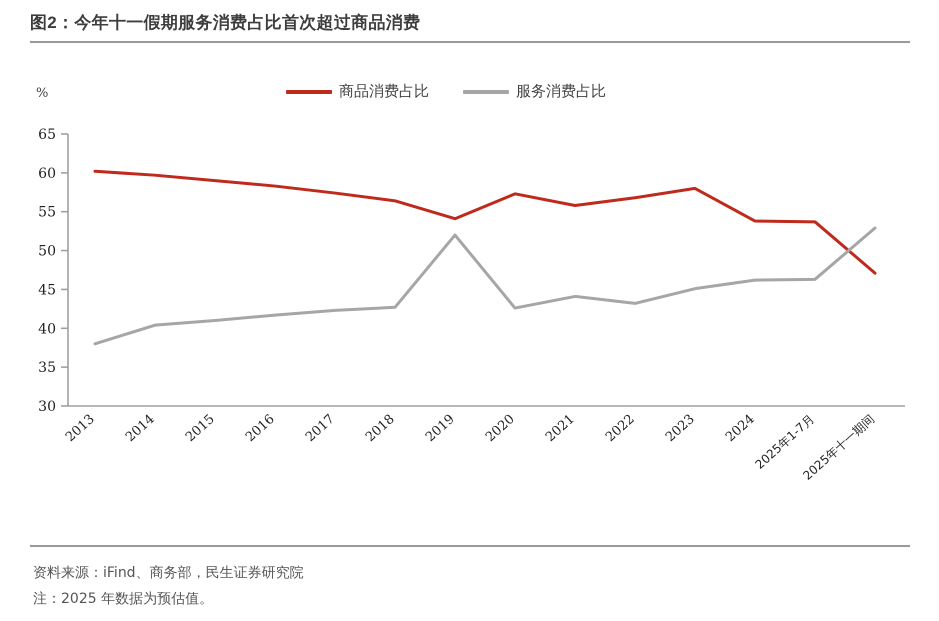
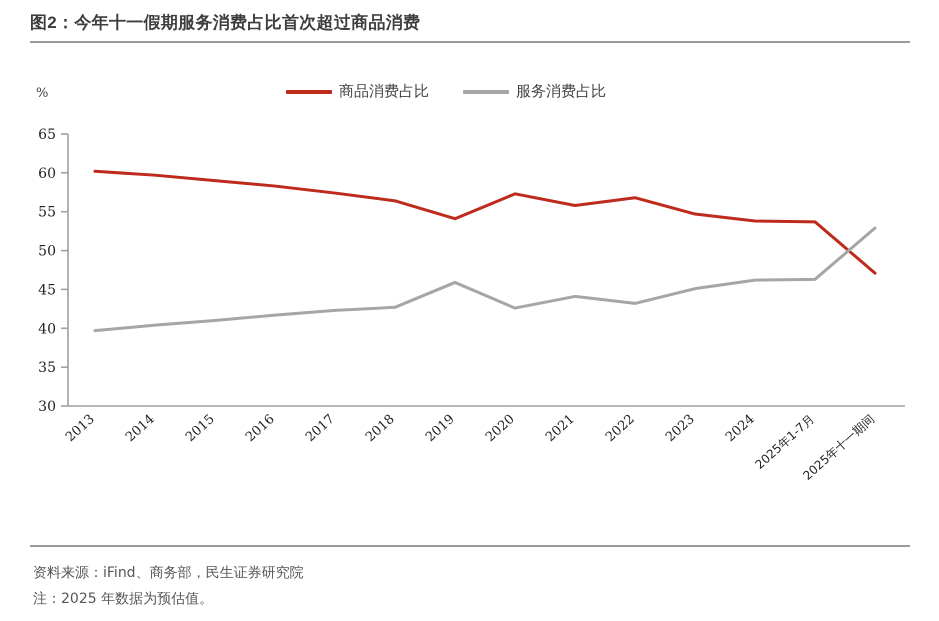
服务消费占比/2013: 38 -> 40
服务消费占比/2019: 52 -> 46
商品消费占比/2023: 58 -> 55
